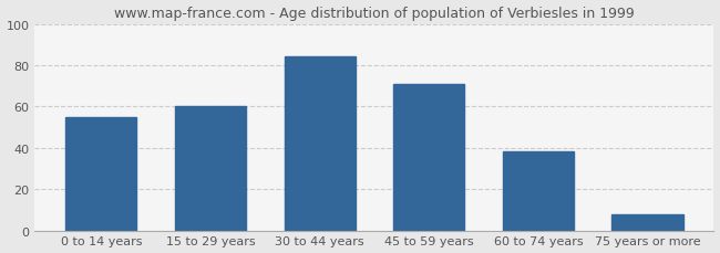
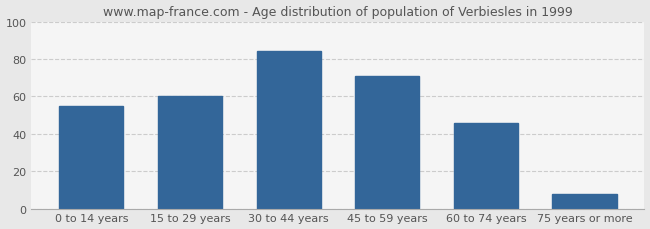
60 to 74 years: 38 -> 46
